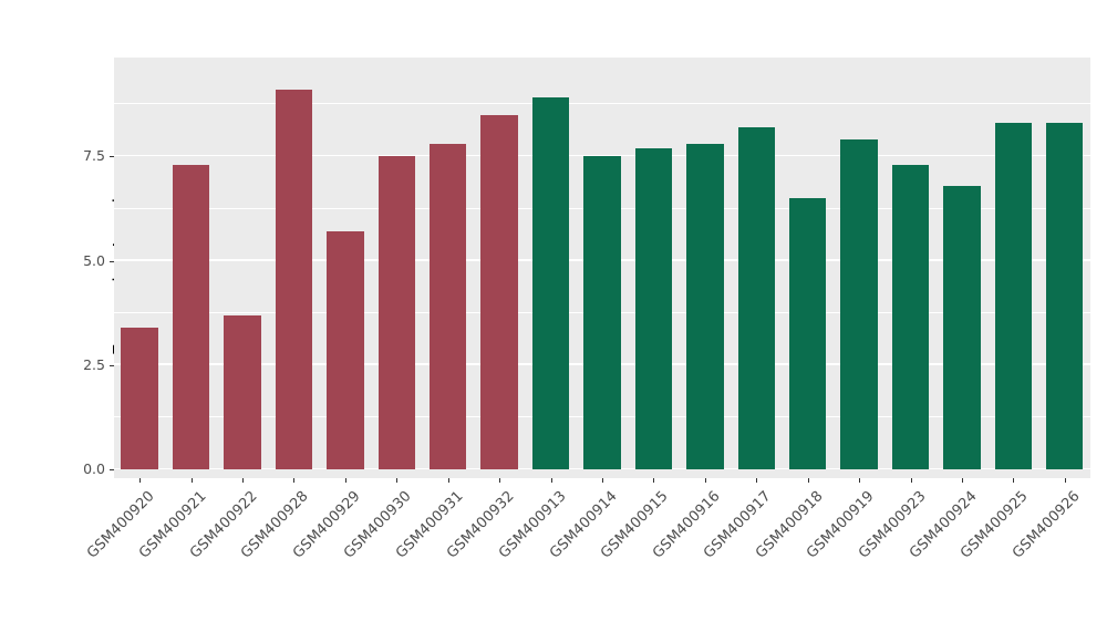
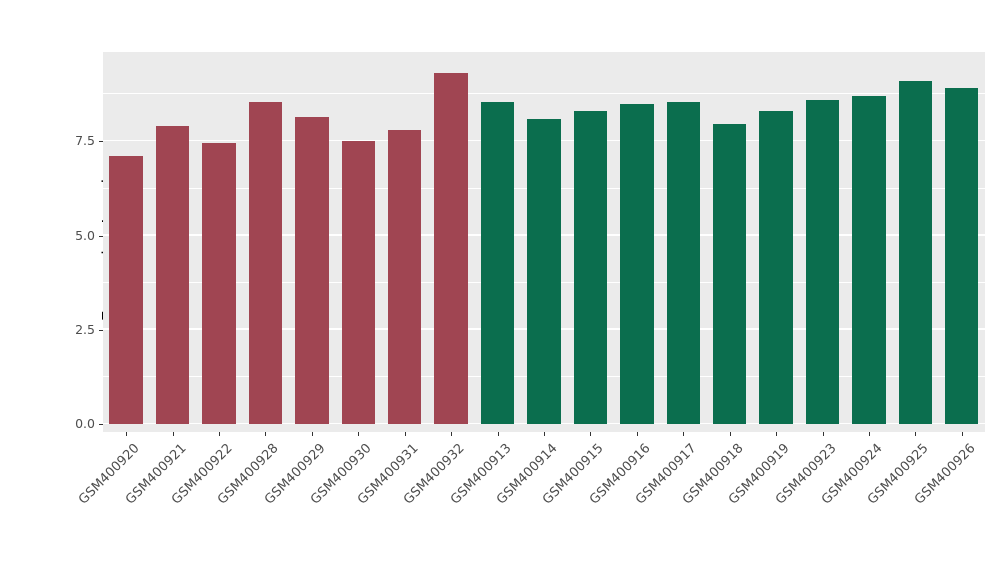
GSM400920: 3.4 -> 7.1
GSM400921: 7.3 -> 7.9
GSM400922: 3.7 -> 7.5
GSM400928: 9.1 -> 8.6
GSM400929: 5.7 -> 8.2
GSM400932: 8.5 -> 9.3
GSM400913: 8.9 -> 8.6
GSM400914: 7.5 -> 8.1
GSM400915: 7.7 -> 8.3
GSM400916: 7.8 -> 8.5
GSM400917: 8.2 -> 8.6
GSM400918: 6.5 -> 8.0
GSM400919: 7.9 -> 8.3
GSM400923: 7.3 -> 8.6
GSM400924: 6.8 -> 8.7
GSM400925: 8.3 -> 9.1
GSM400926: 8.3 -> 8.9
